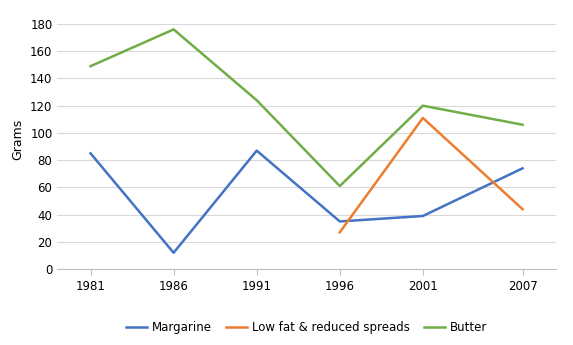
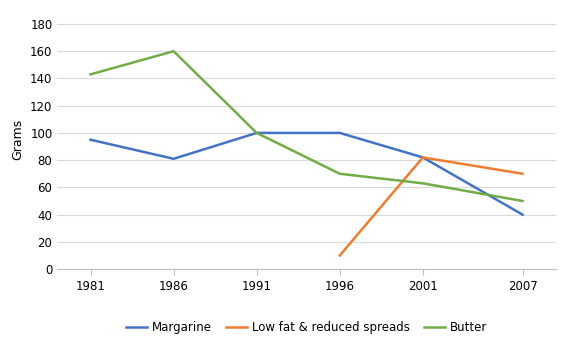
Margarine/1981: 85 -> 95
Butter/1981: 149 -> 143
Margarine/1986: 12 -> 81
Butter/1986: 176 -> 160
Margarine/1991: 87 -> 100
Butter/1991: 124 -> 100
Margarine/1996: 35 -> 100
Low fat & reduced spreads/1996: 27 -> 10
Butter/1996: 61 -> 70
Margarine/2001: 39 -> 82
Low fat & reduced spreads/2001: 111 -> 82
Butter/2001: 120 -> 63
Margarine/2007: 74 -> 40
Low fat & reduced spreads/2007: 44 -> 70
Butter/2007: 106 -> 50
